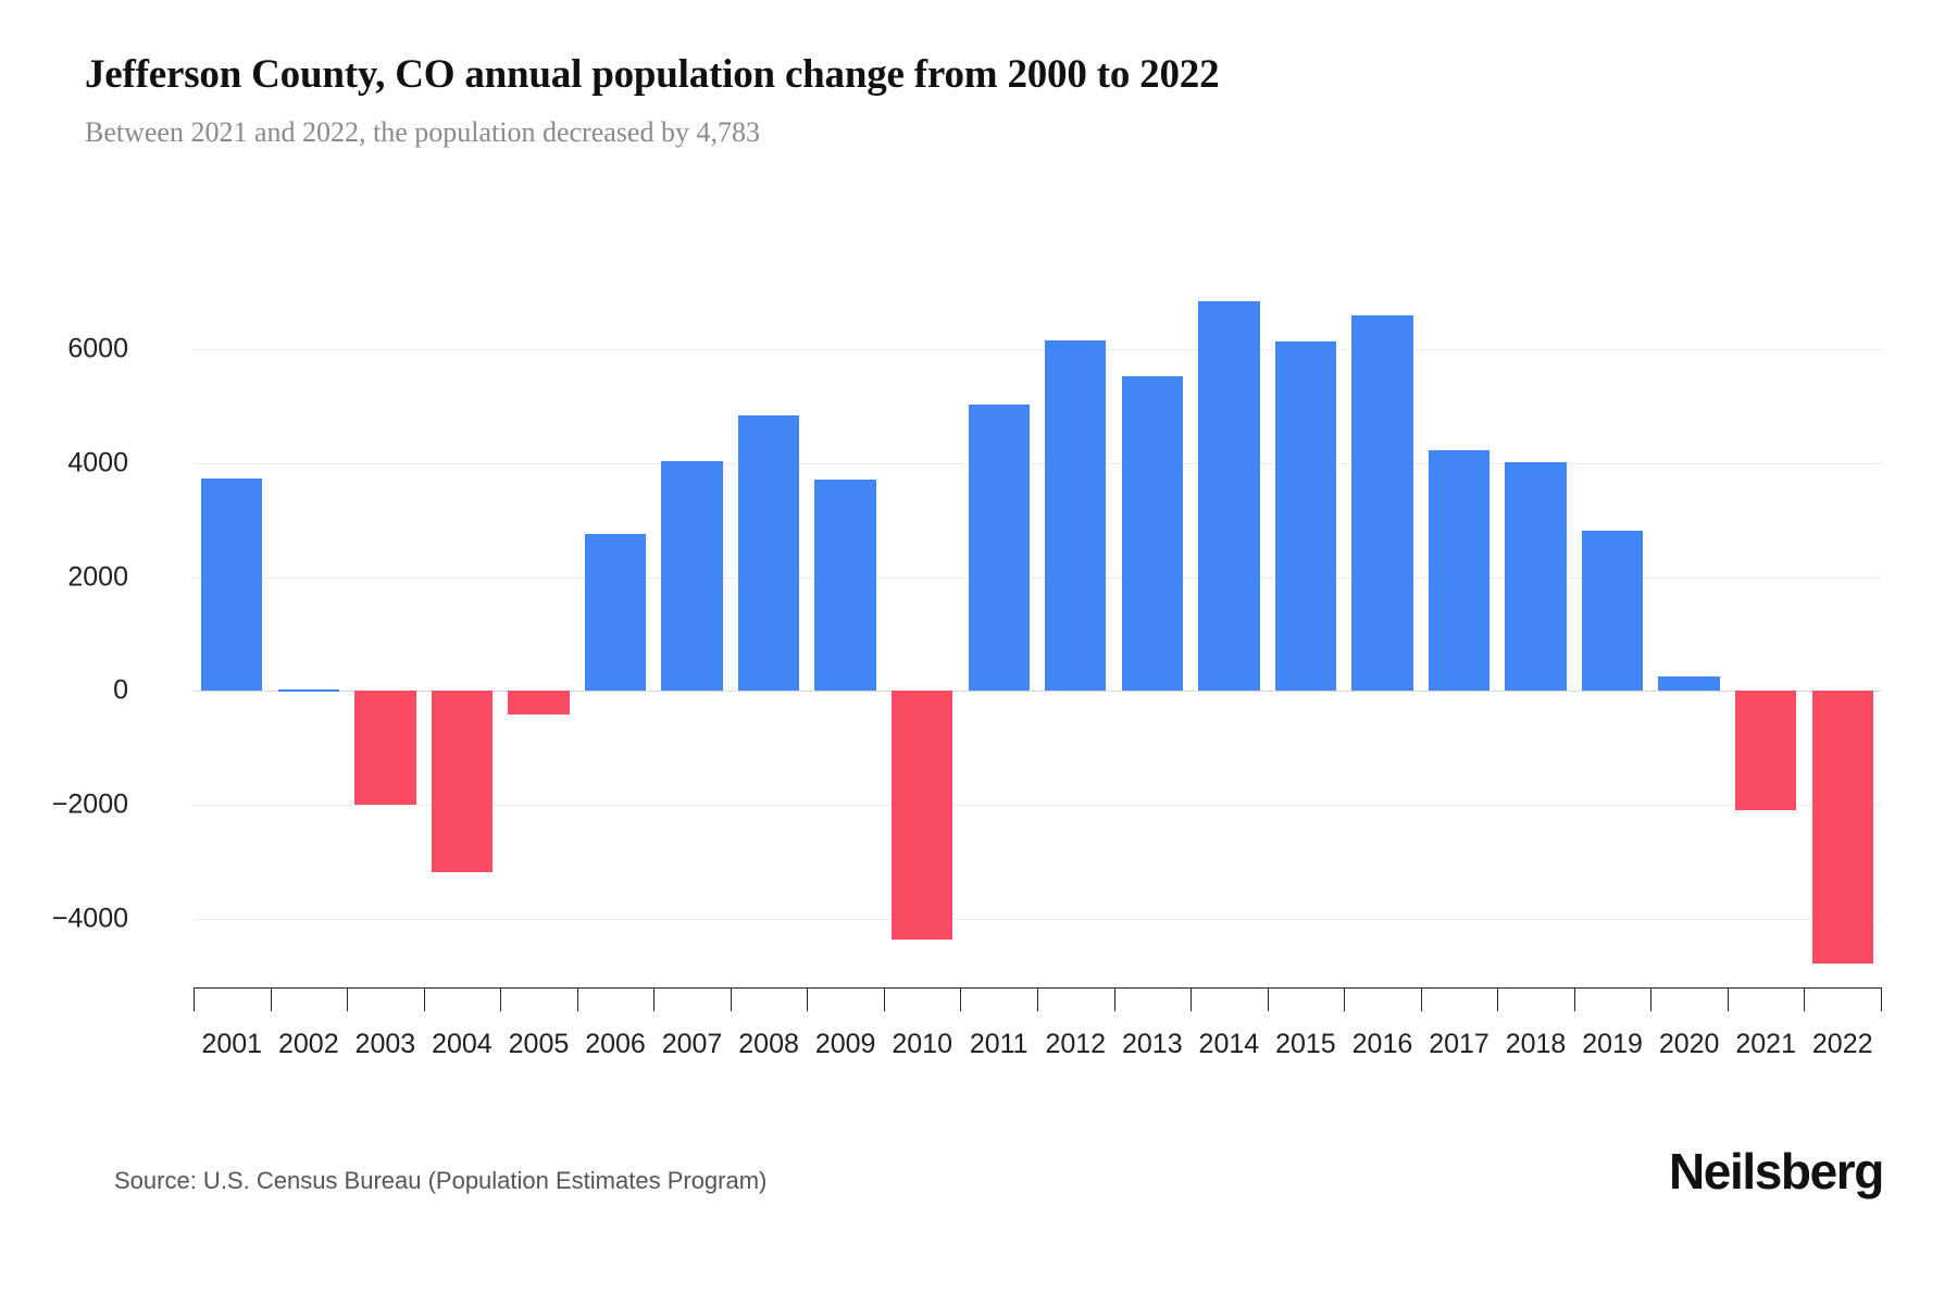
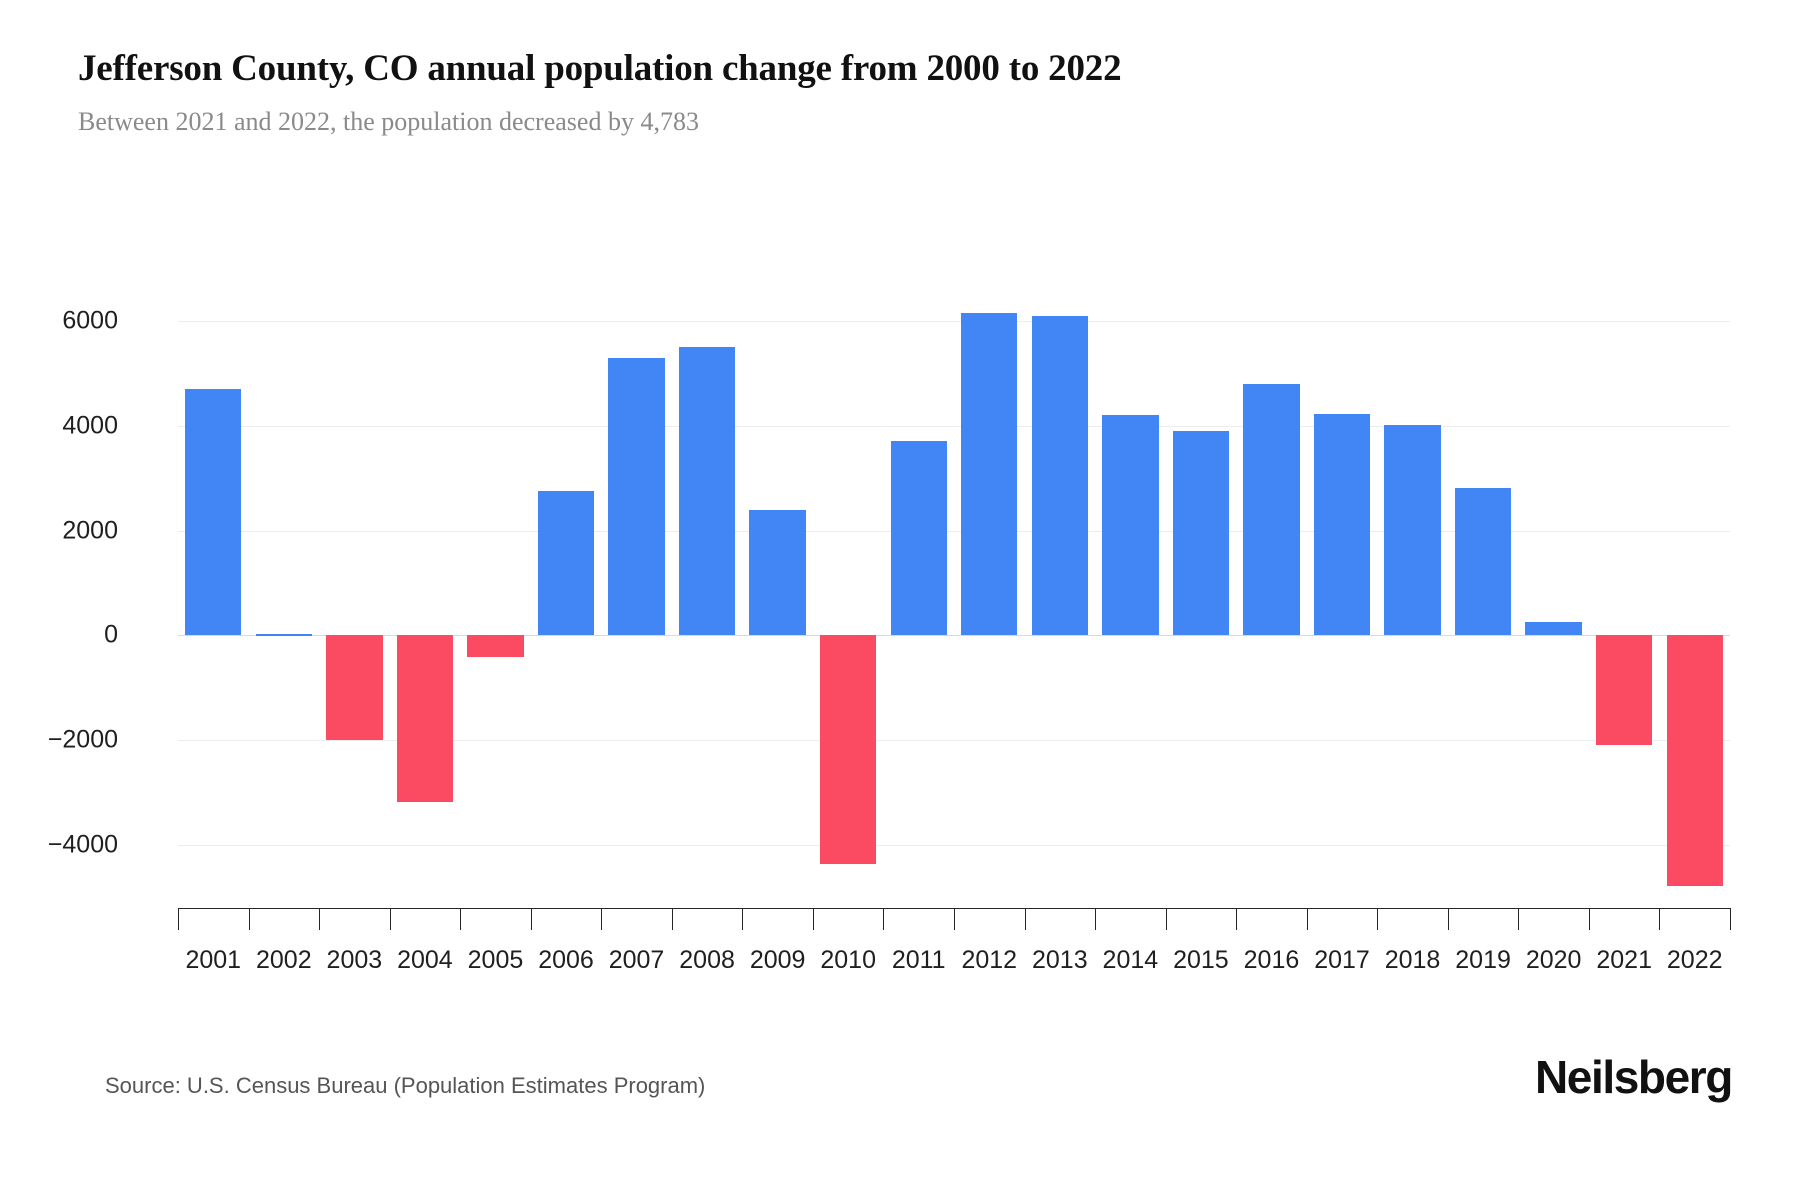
2001: 3700 -> 4700
2007: 4000 -> 5300
2008: 4800 -> 5500
2009: 3700 -> 2400
2011: 5000 -> 3700
2013: 5500 -> 6100
2014: 6800 -> 4200
2015: 6100 -> 3900
2016: 6600 -> 4800
